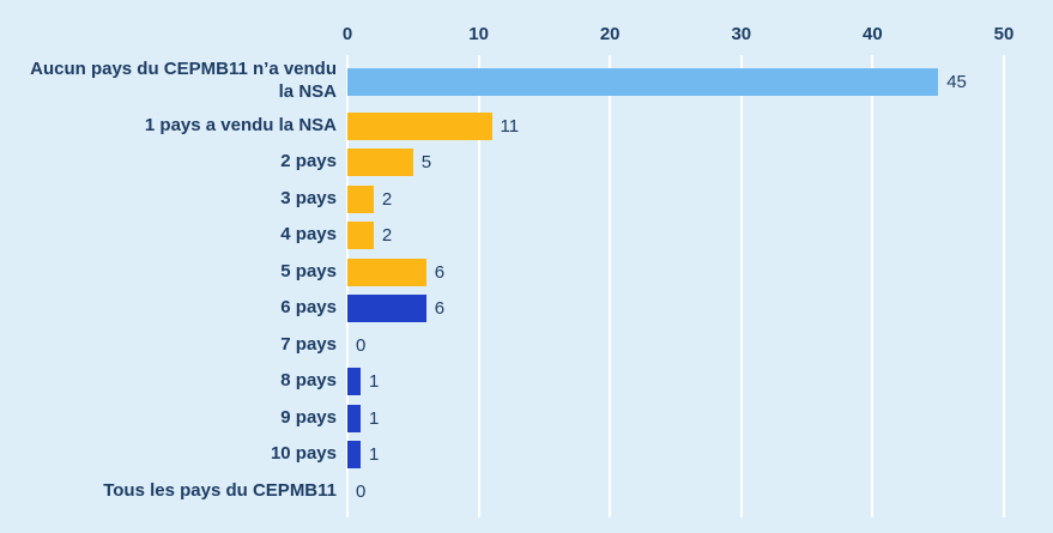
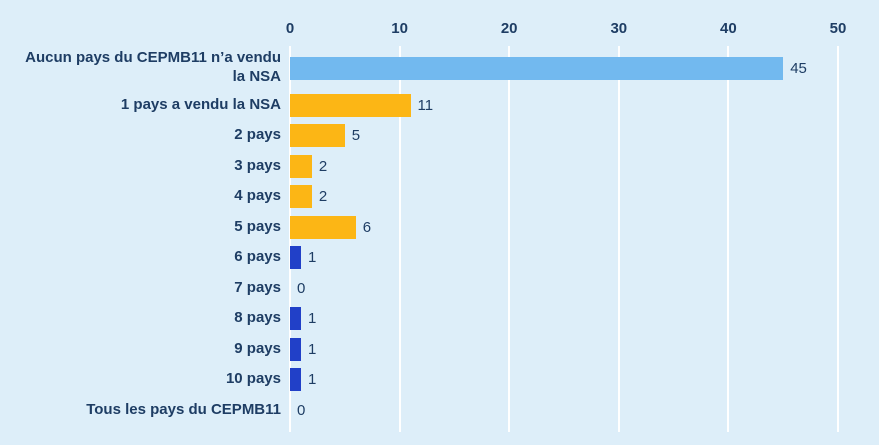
6 pays: 6 -> 1
